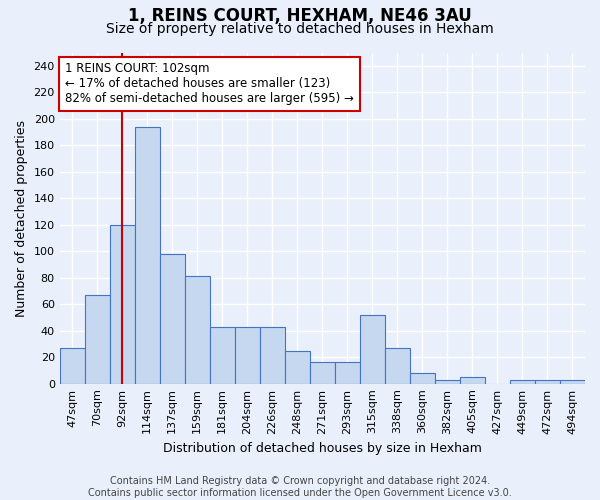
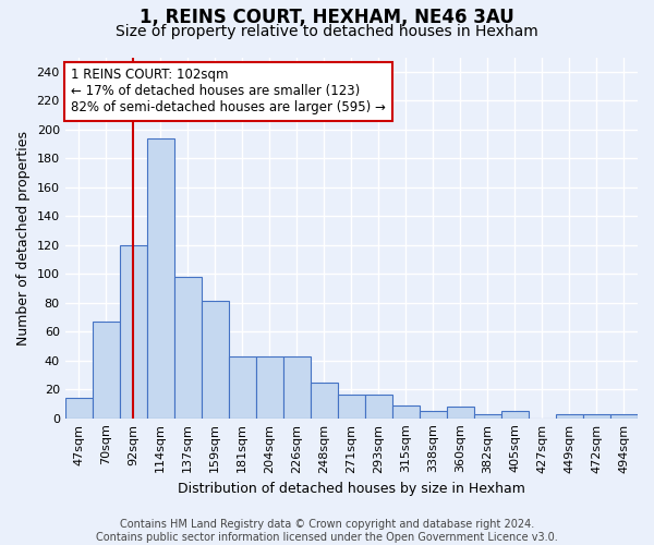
47sqm: 27 -> 14
315sqm: 52 -> 9
338sqm: 27 -> 5
